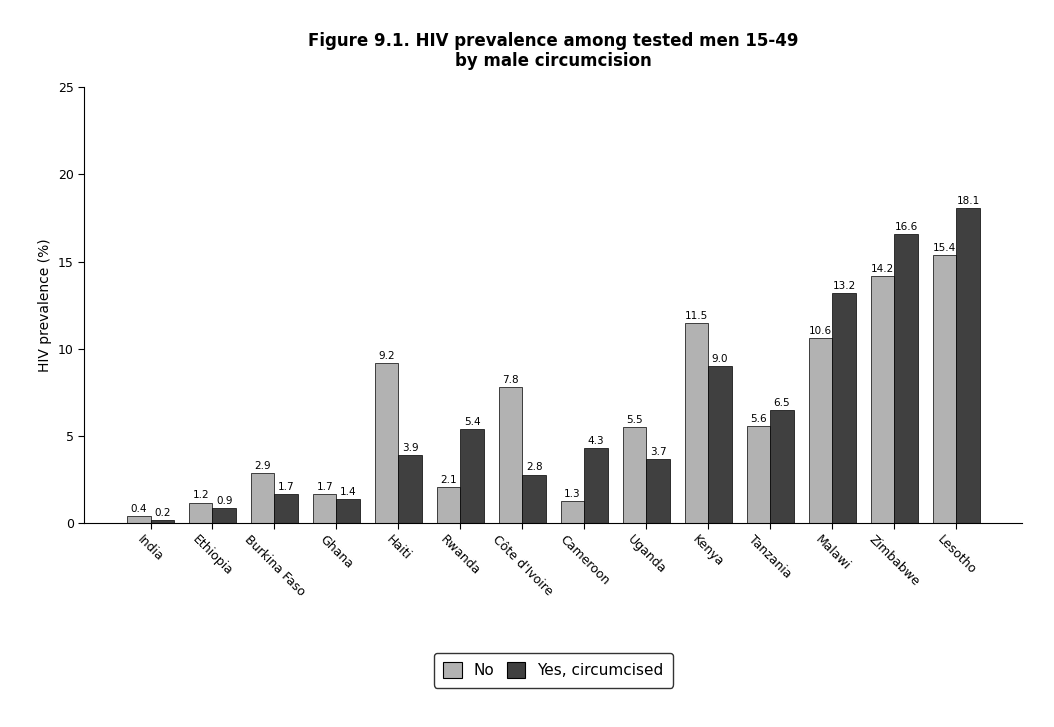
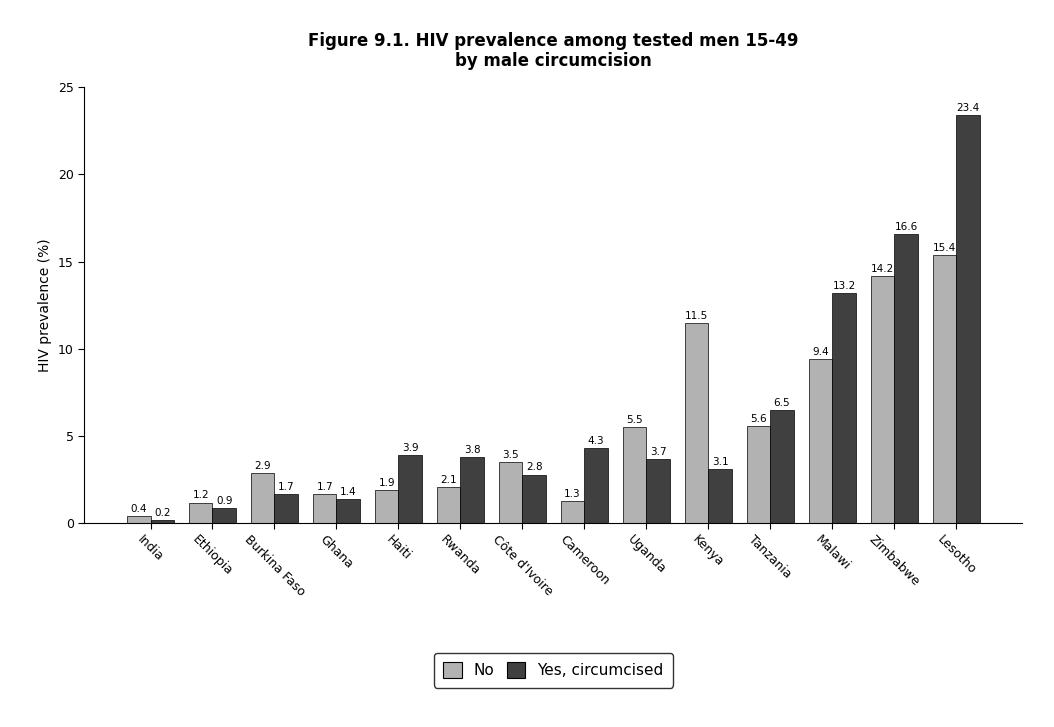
No/Haiti: 9.2 -> 1.9
Yes, circumcised/Rwanda: 5.4 -> 3.8
No/Côte d'Ivoire: 7.8 -> 3.5
Yes, circumcised/Kenya: 9.0 -> 3.1
No/Malawi: 10.6 -> 9.4
Yes, circumcised/Lesotho: 18.1 -> 23.4
